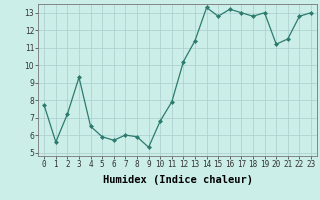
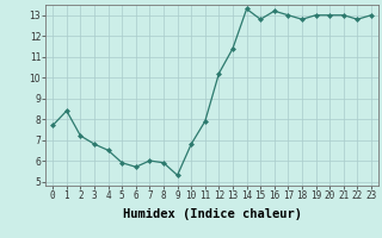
1: 5.6 -> 8.4
3: 9.3 -> 6.8
20: 11.2 -> 13.0
21: 11.5 -> 13.0
